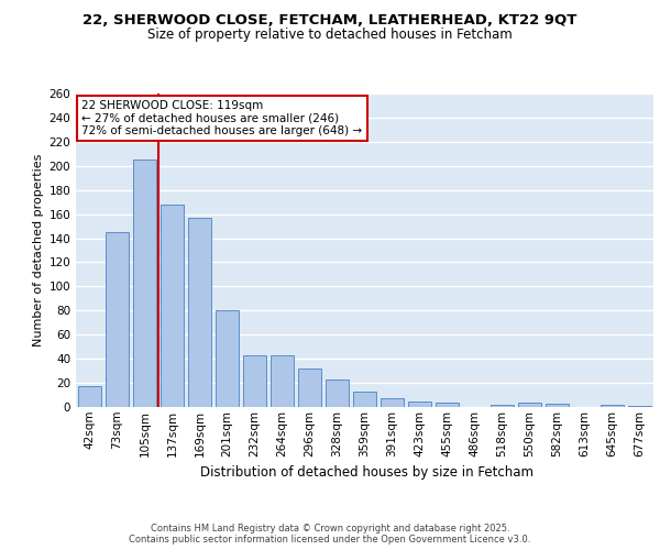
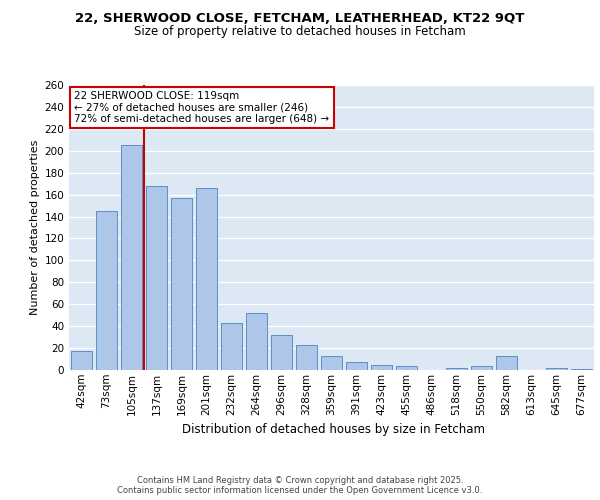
201sqm: 80 -> 166
264sqm: 43 -> 52
582sqm: 3 -> 13
